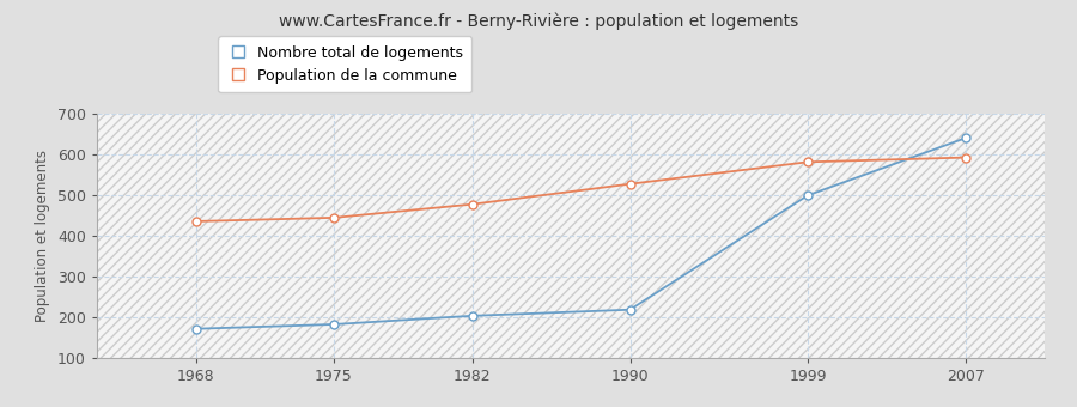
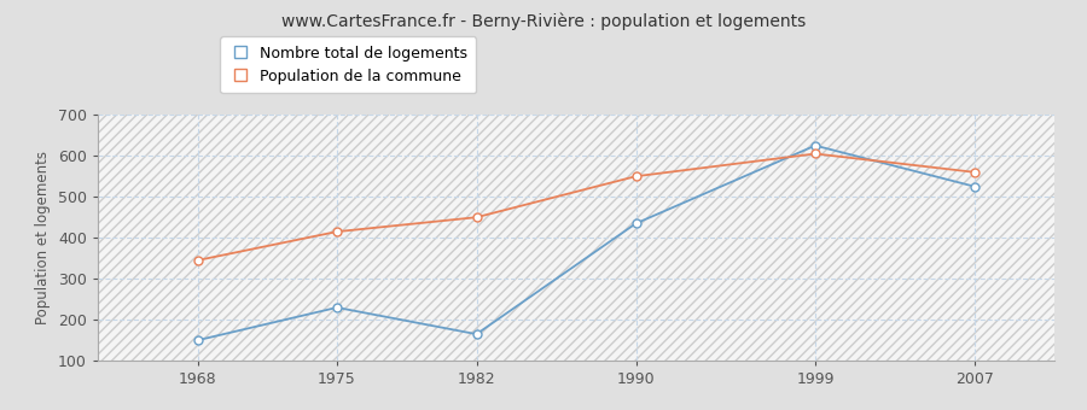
Nombre total de logements/1968: 172 -> 150
Population de la commune/1968: 436 -> 345
Nombre total de logements/1975: 183 -> 230
Population de la commune/1975: 445 -> 415
Nombre total de logements/1982: 204 -> 165
Population de la commune/1982: 478 -> 450
Nombre total de logements/1990: 219 -> 435
Population de la commune/1990: 528 -> 550
Nombre total de logements/1999: 500 -> 625
Population de la commune/1999: 582 -> 605
Nombre total de logements/2007: 641 -> 525
Population de la commune/2007: 593 -> 560
